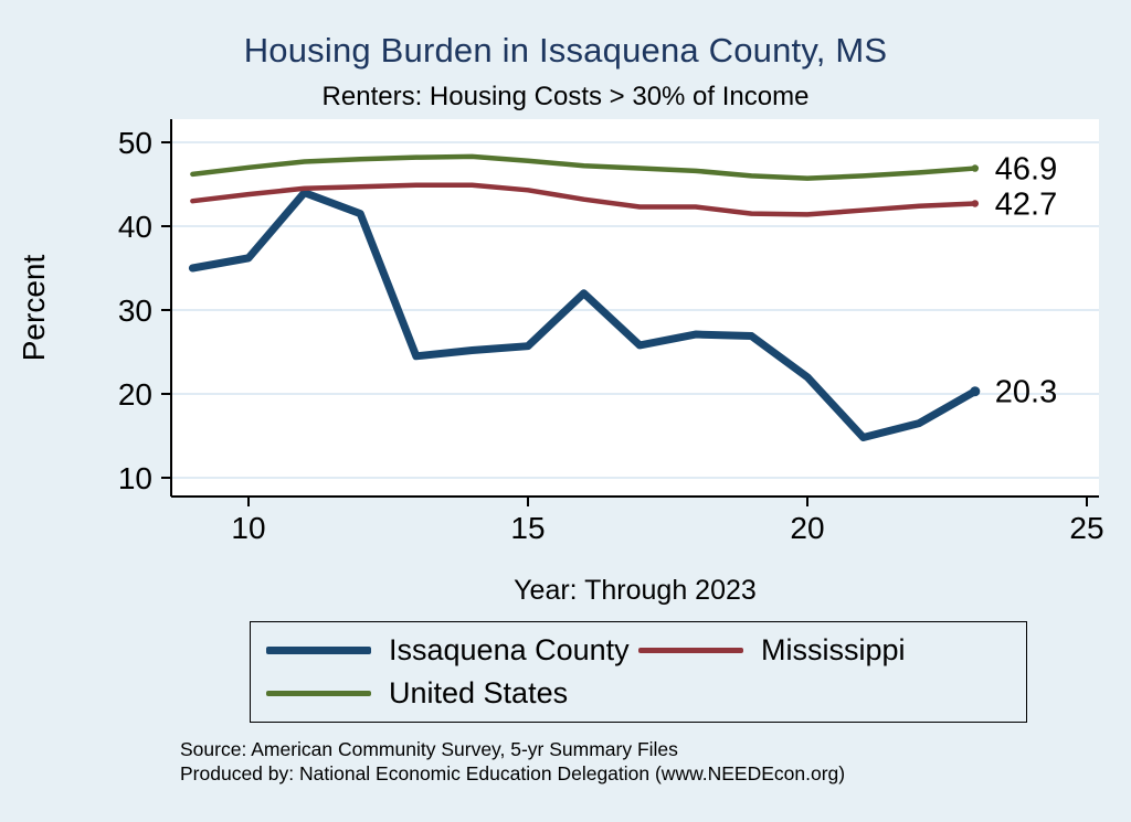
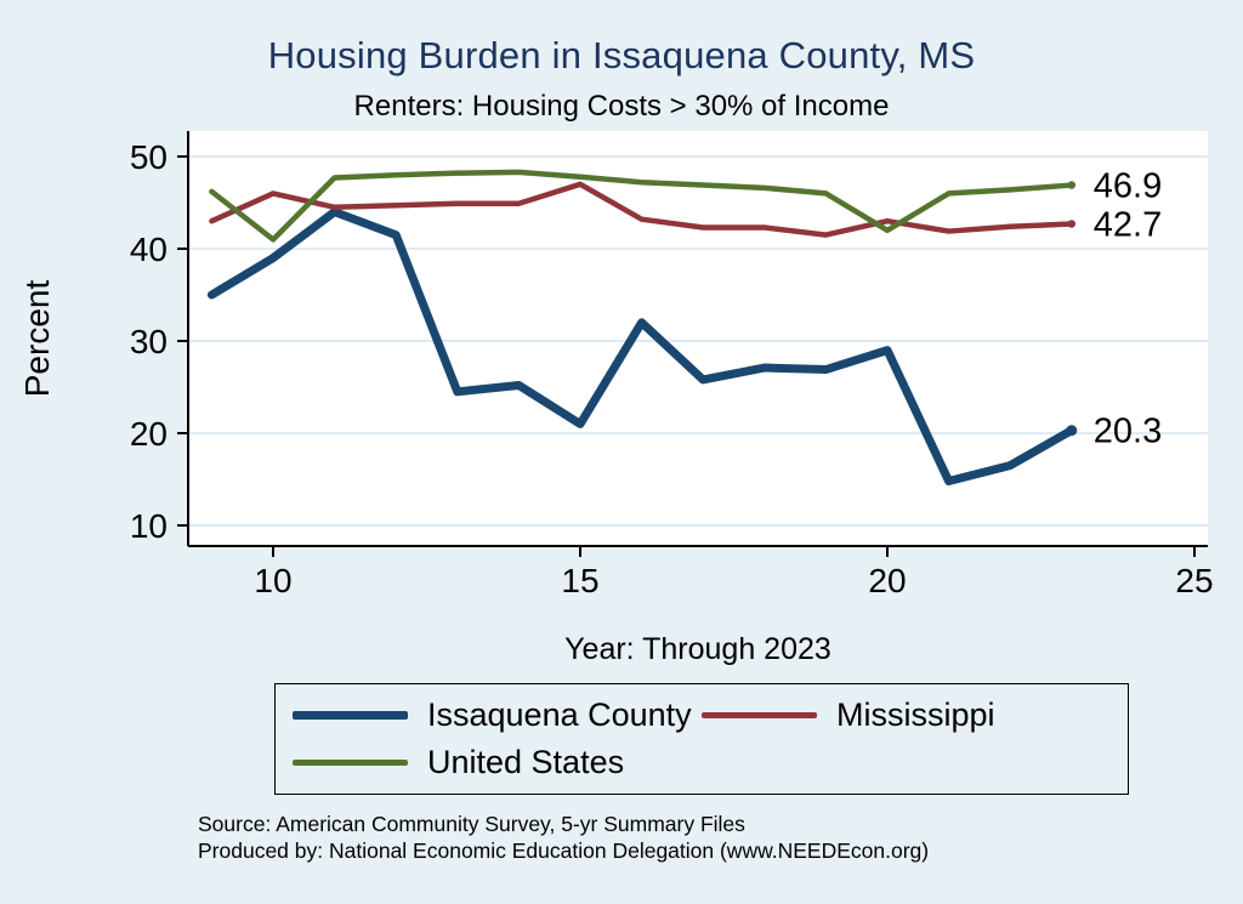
Issaquena County/10: 36 -> 39
Mississippi/10: 44 -> 46
United States/10: 47 -> 41
Issaquena County/15: 26 -> 21
Mississippi/15: 44 -> 47
Issaquena County/20: 22 -> 29
Mississippi/20: 41 -> 43
United States/20: 46 -> 42
